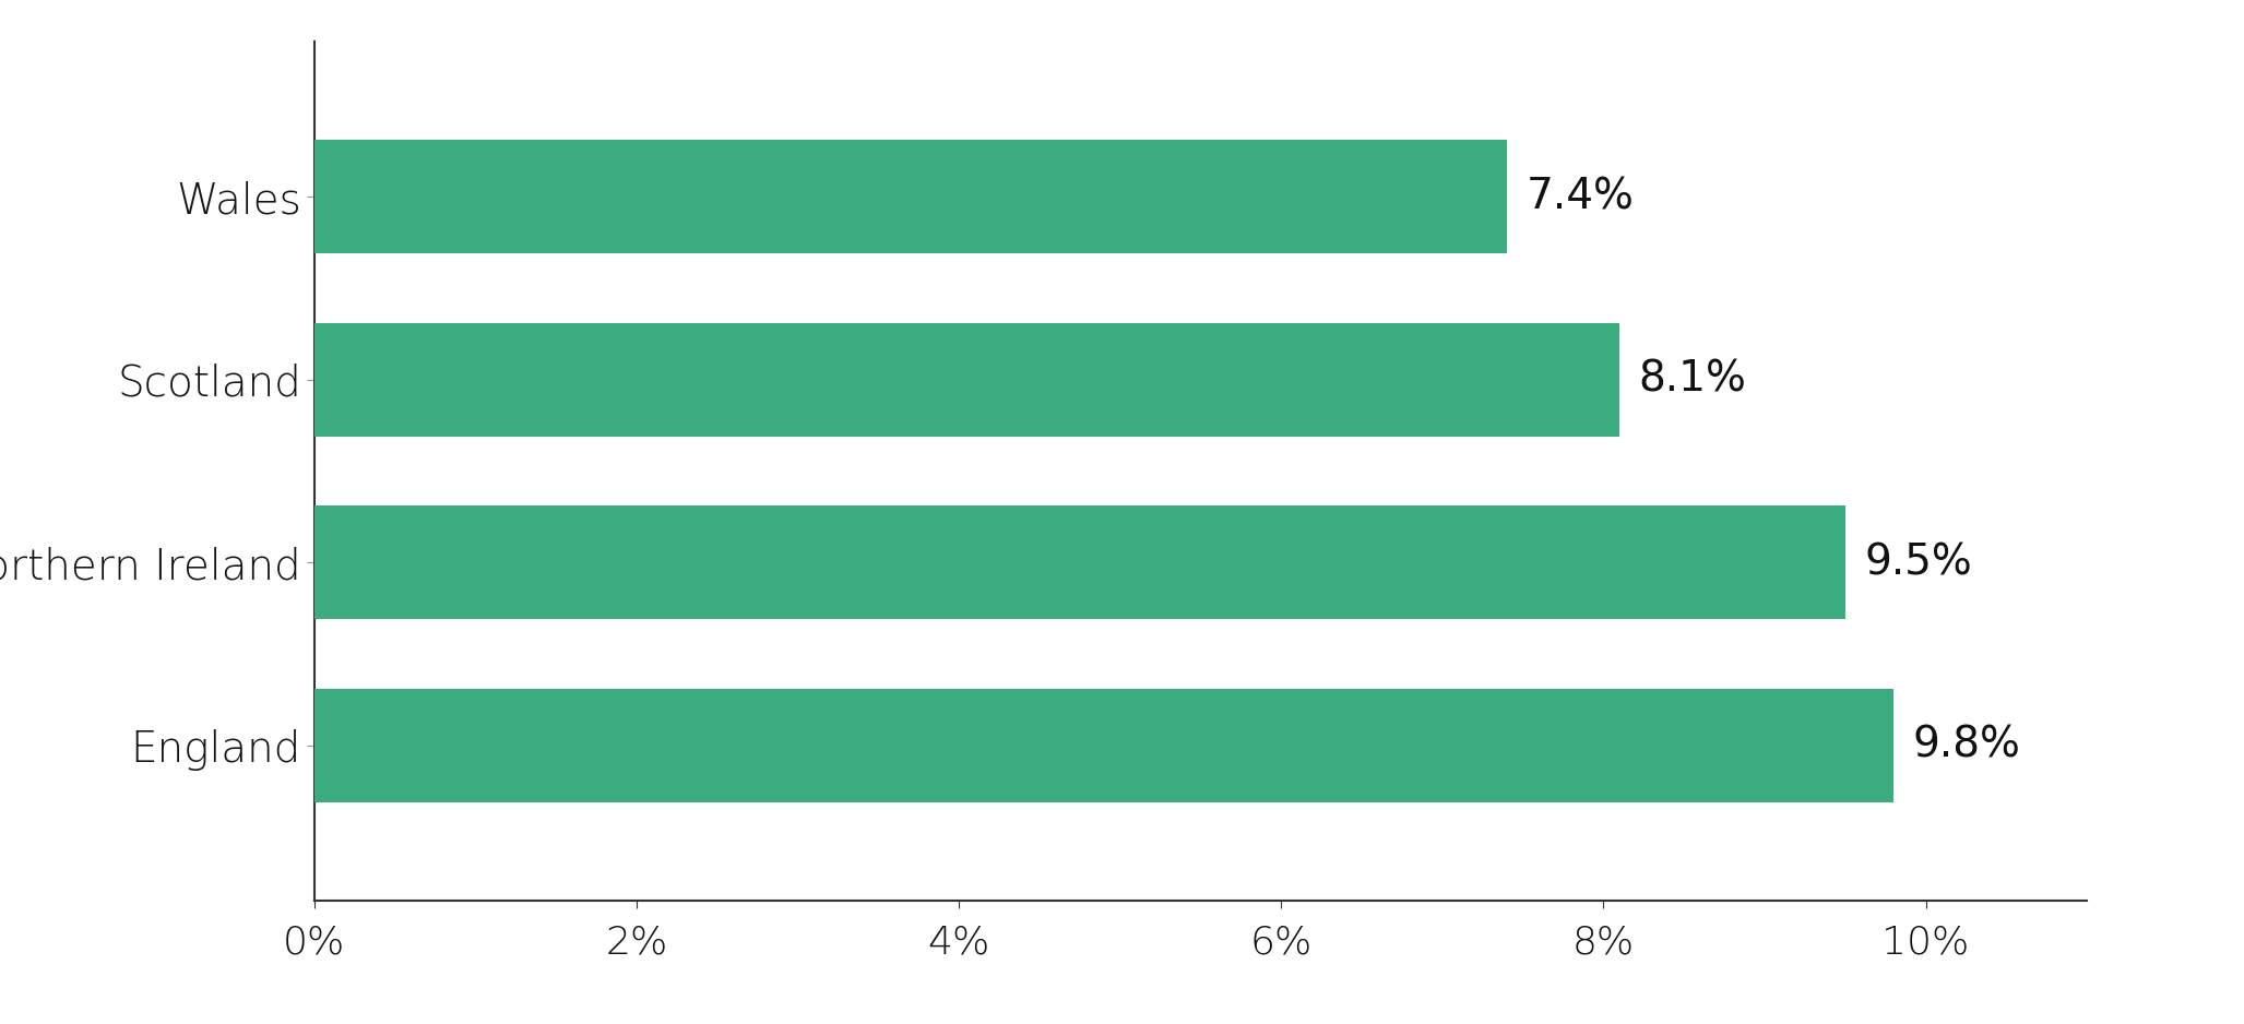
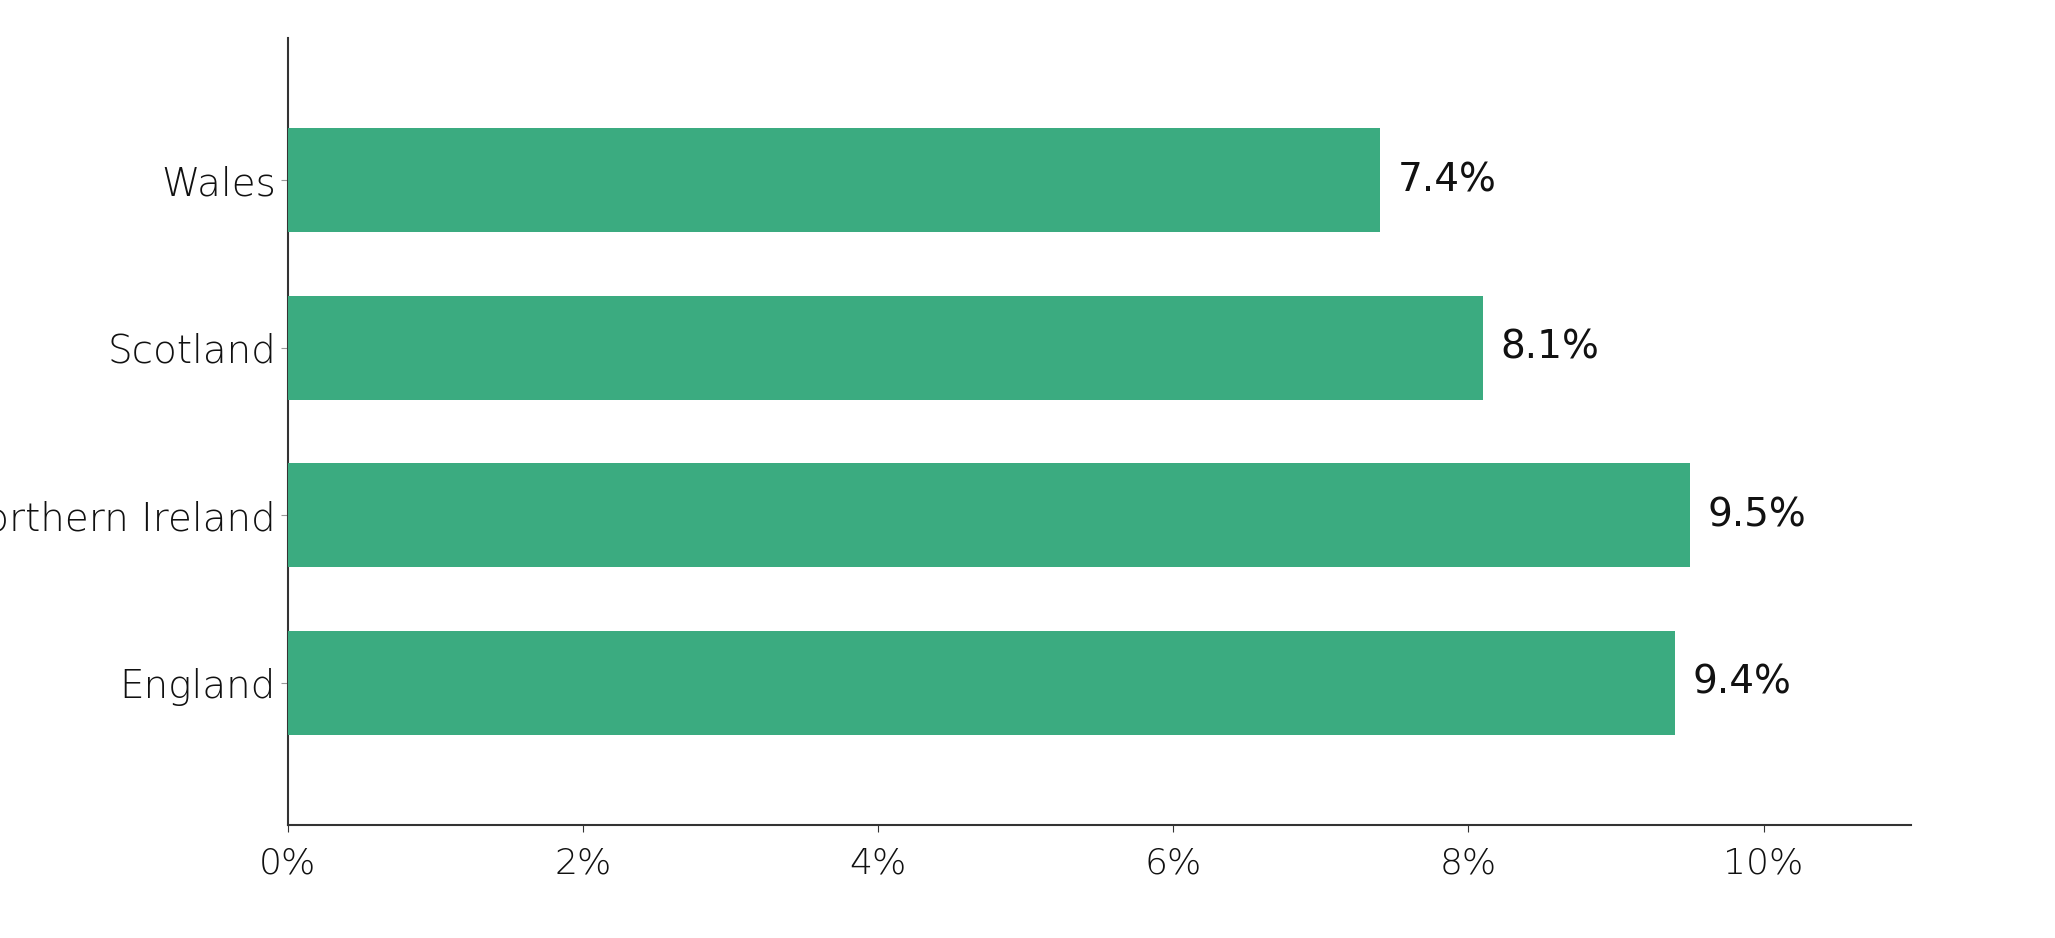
England: 9.8% -> 9.4%
